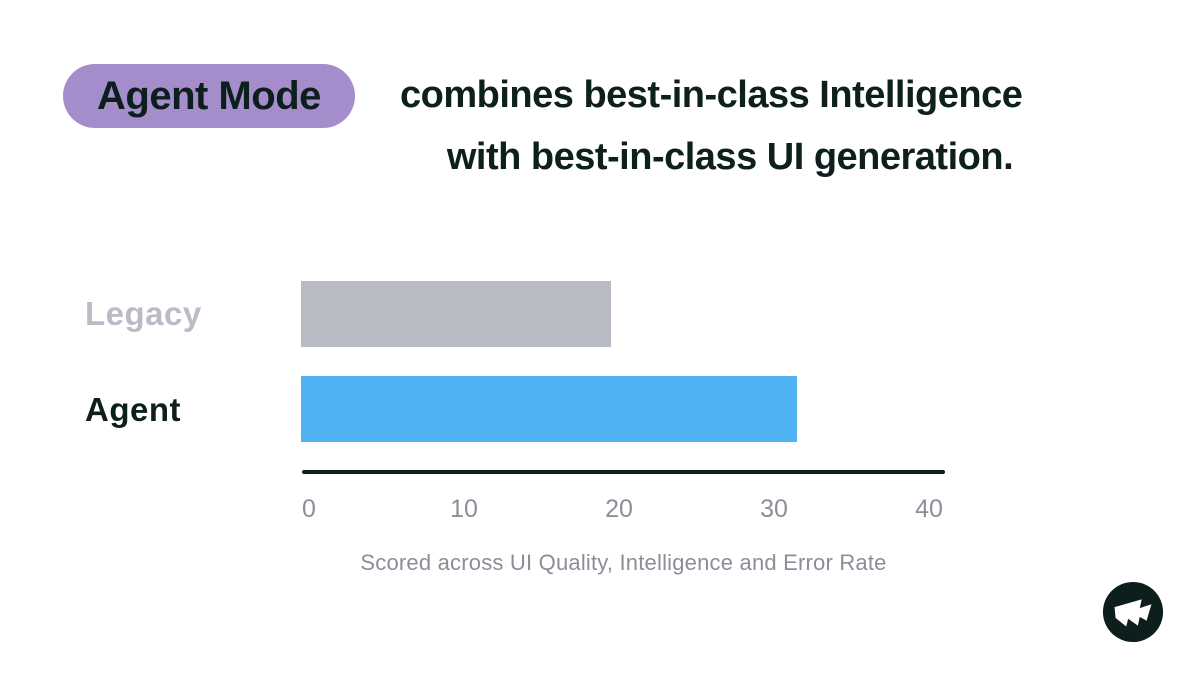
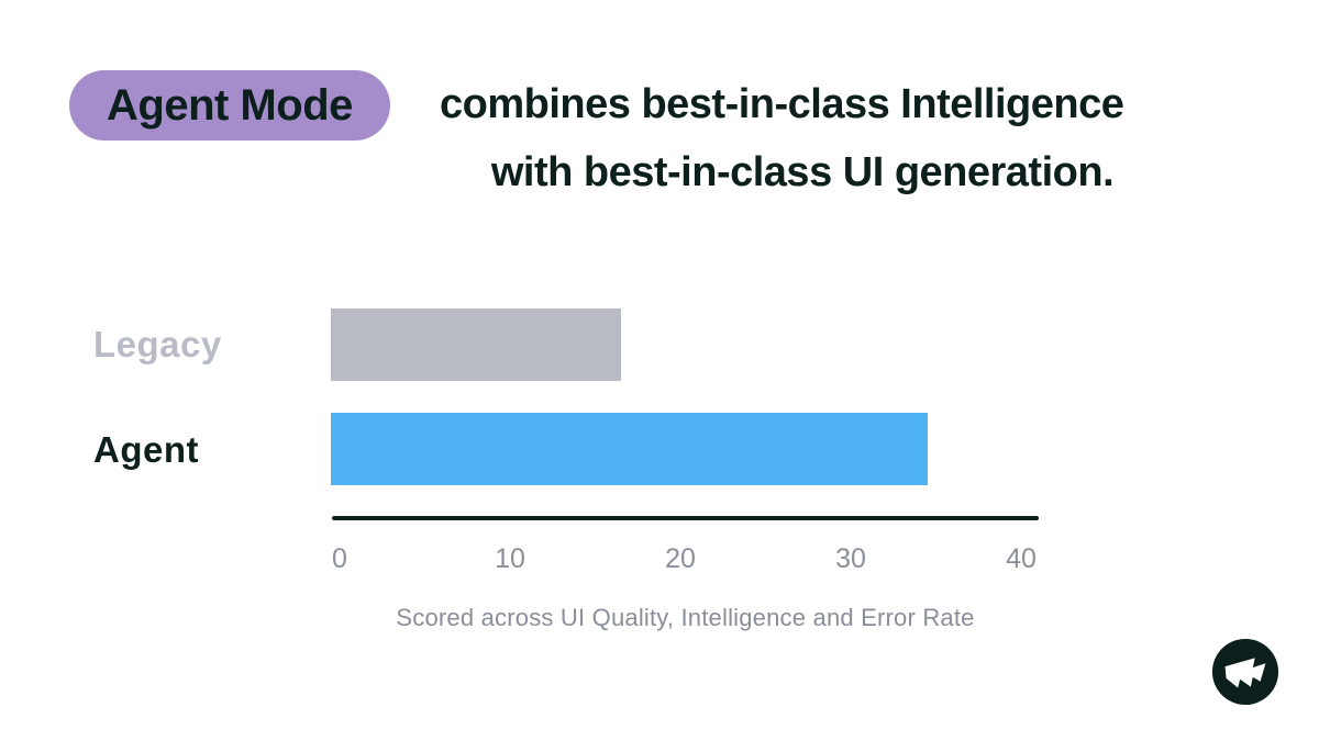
Legacy: 20 -> 17
Agent: 32 -> 35
